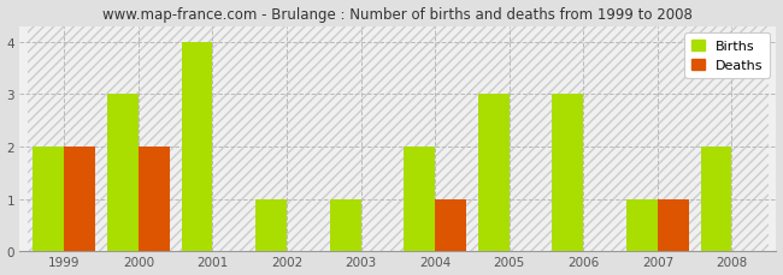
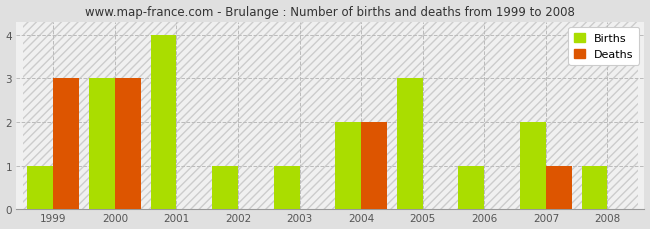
Births/1999: 2 -> 1
Deaths/1999: 2 -> 3
Deaths/2000: 2 -> 3
Deaths/2004: 1 -> 2
Births/2006: 3 -> 1
Births/2007: 1 -> 2
Births/2008: 2 -> 1
